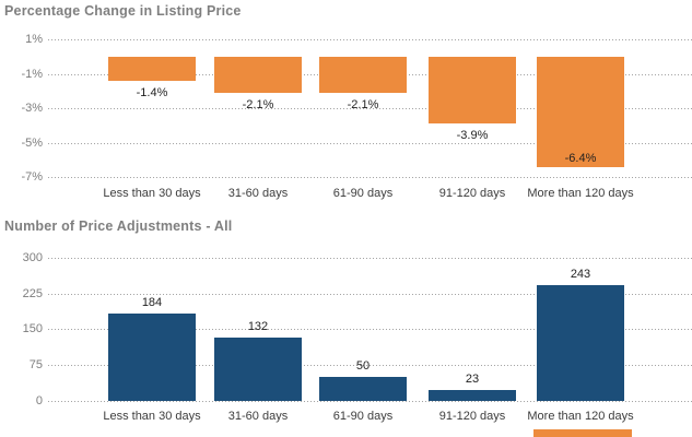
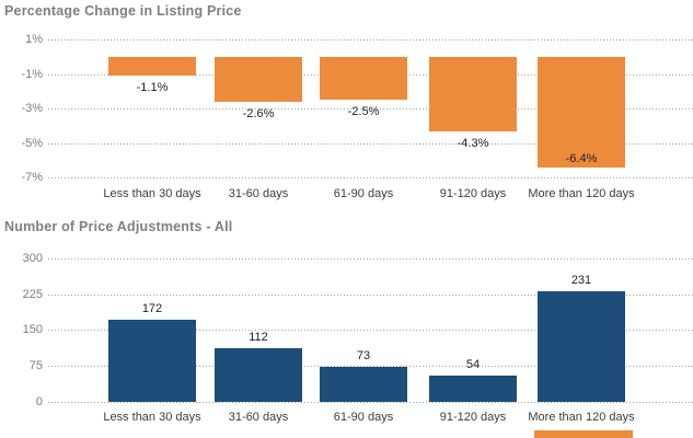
Percentage Change in Listing Price/Less than 30 days: -1.4% -> -1.1%
Percentage Change in Listing Price/31-60 days: -2.1% -> -2.6%
Percentage Change in Listing Price/61-90 days: -2.1% -> -2.5%
Percentage Change in Listing Price/91-120 days: -3.9% -> -4.3%
Number of Price Adjustments - All/Less than 30 days: 184 -> 172
Number of Price Adjustments - All/31-60 days: 132 -> 112
Number of Price Adjustments - All/61-90 days: 50 -> 73
Number of Price Adjustments - All/91-120 days: 23 -> 54
Number of Price Adjustments - All/More than 120 days: 243 -> 231
